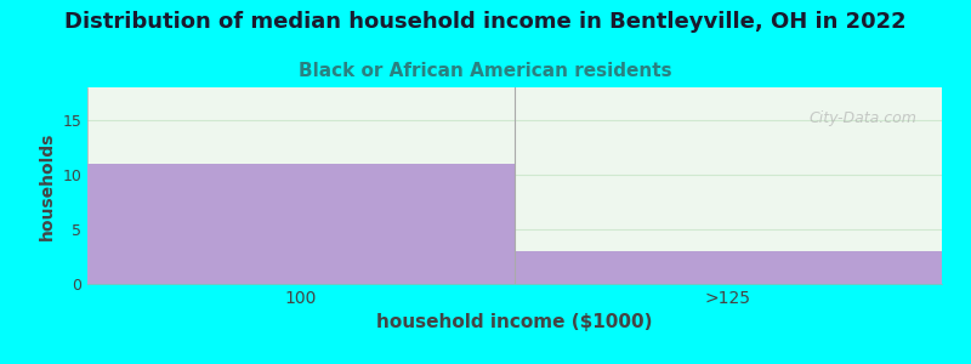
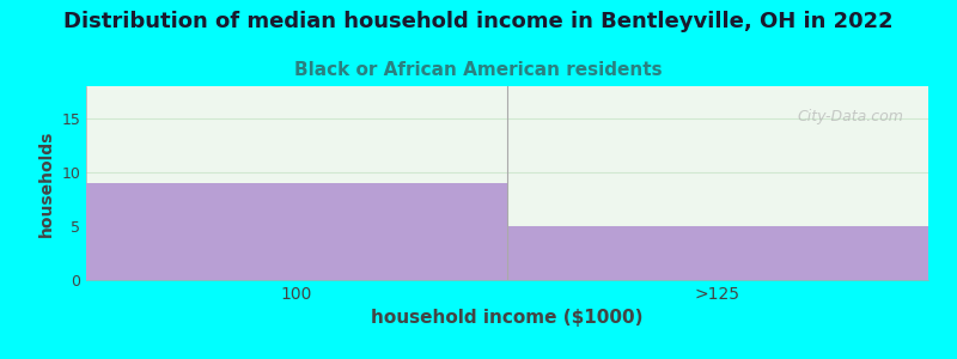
100: 11 -> 9
>125: 3 -> 5
